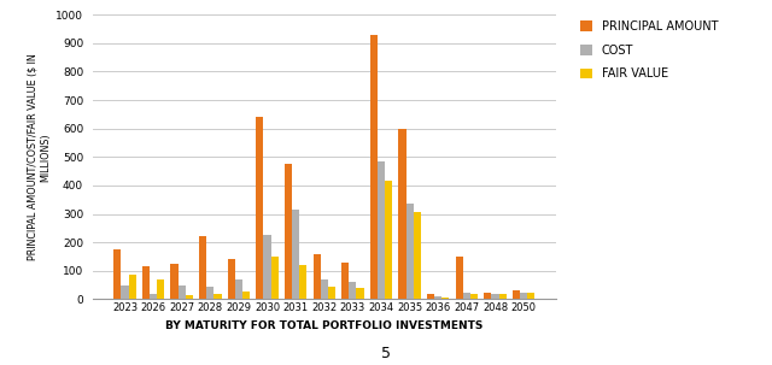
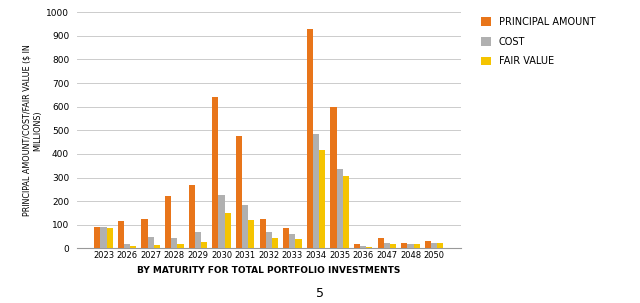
PRINCIPAL AMOUNT/2023: 175 -> 90
COST/2023: 50 -> 90
FAIR VALUE/2026: 70 -> 10
PRINCIPAL AMOUNT/2029: 140 -> 270
COST/2031: 315 -> 185
PRINCIPAL AMOUNT/2032: 160 -> 125
PRINCIPAL AMOUNT/2033: 130 -> 85
PRINCIPAL AMOUNT/2047: 150 -> 45
